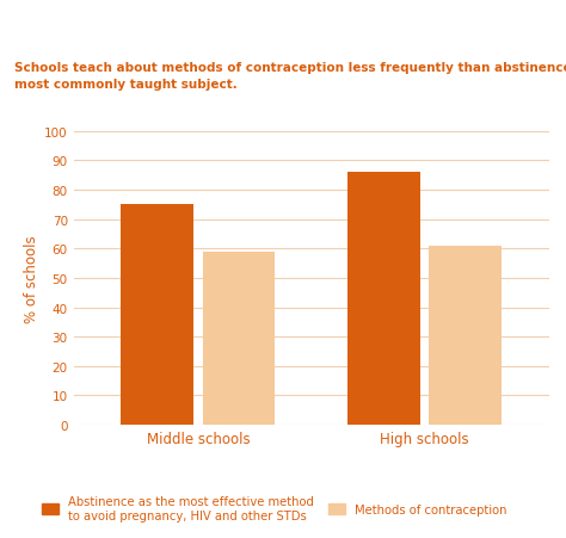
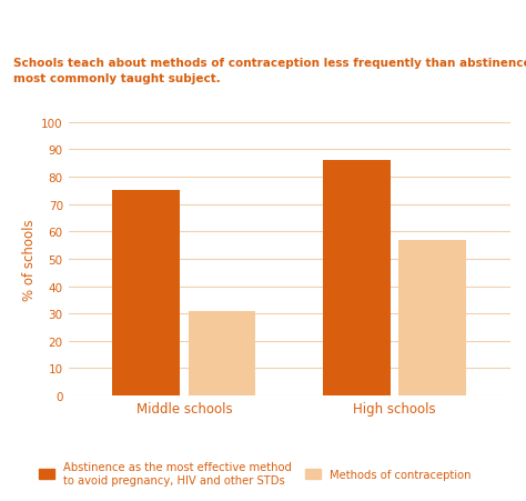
Methods of contraception/Middle schools: 59 -> 31
Methods of contraception/High schools: 61 -> 57
